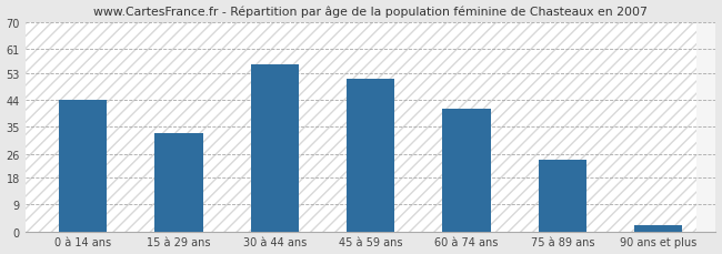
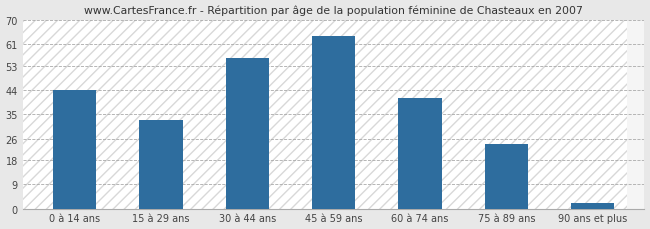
45 à 59 ans: 51 -> 64
